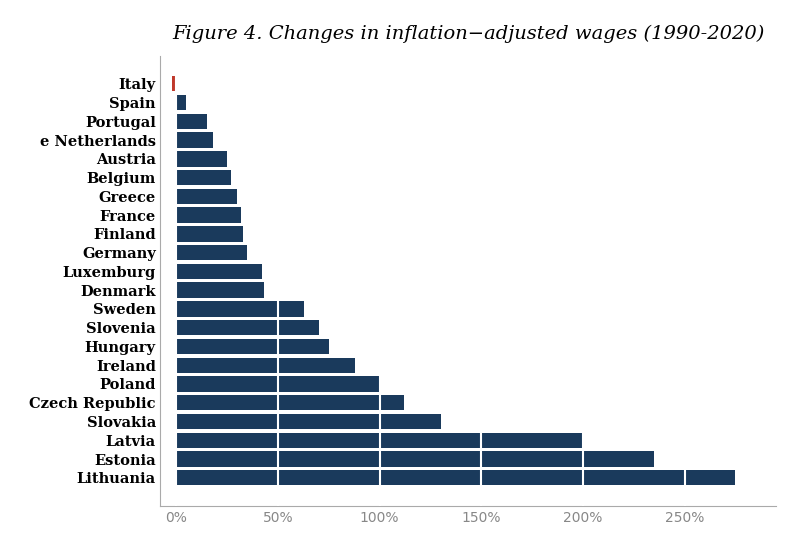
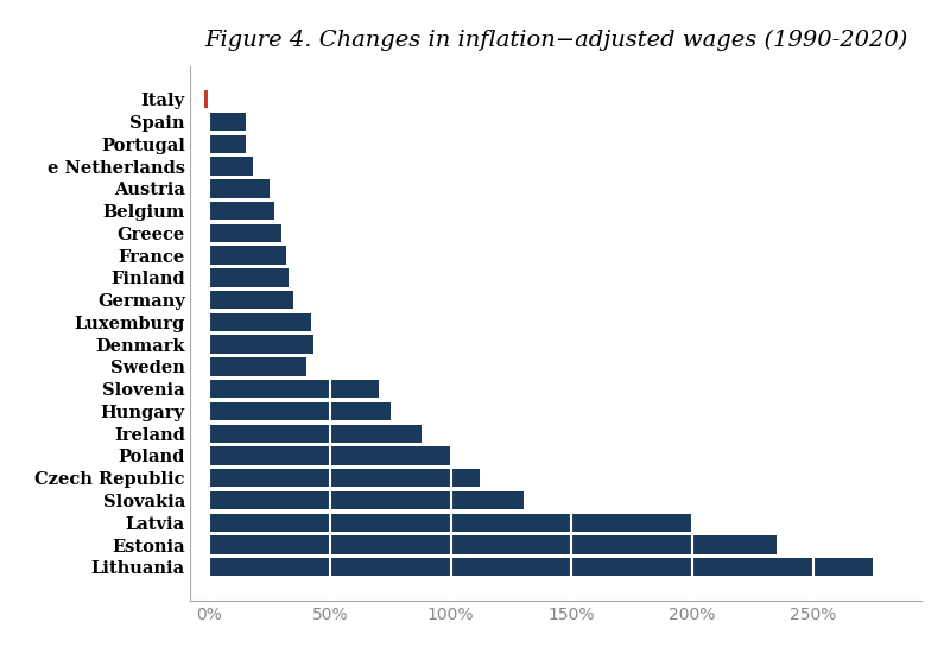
Spain: 5% -> 15%
Sweden: 63% -> 40%
